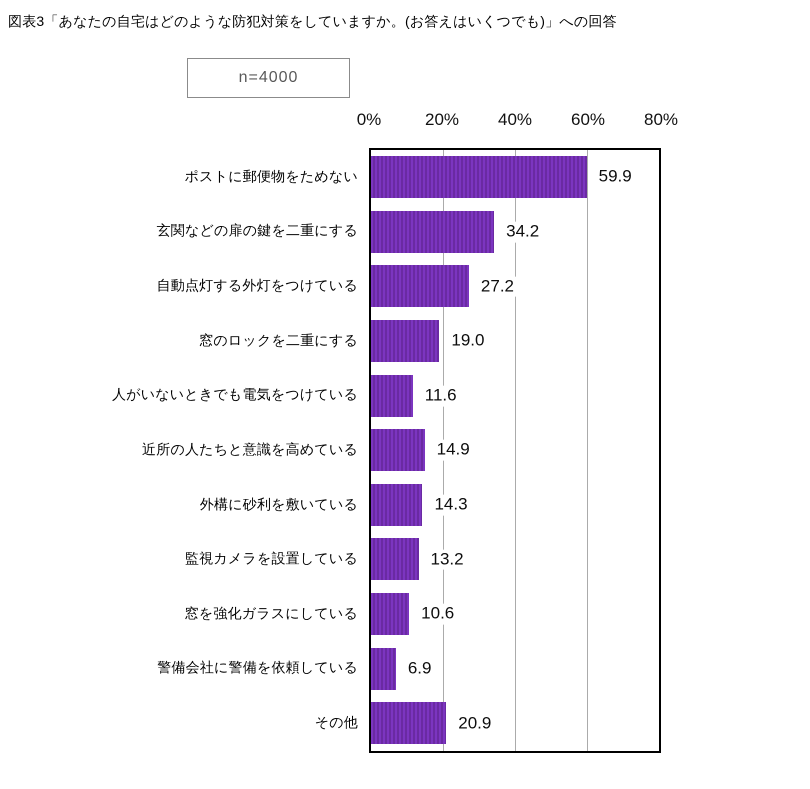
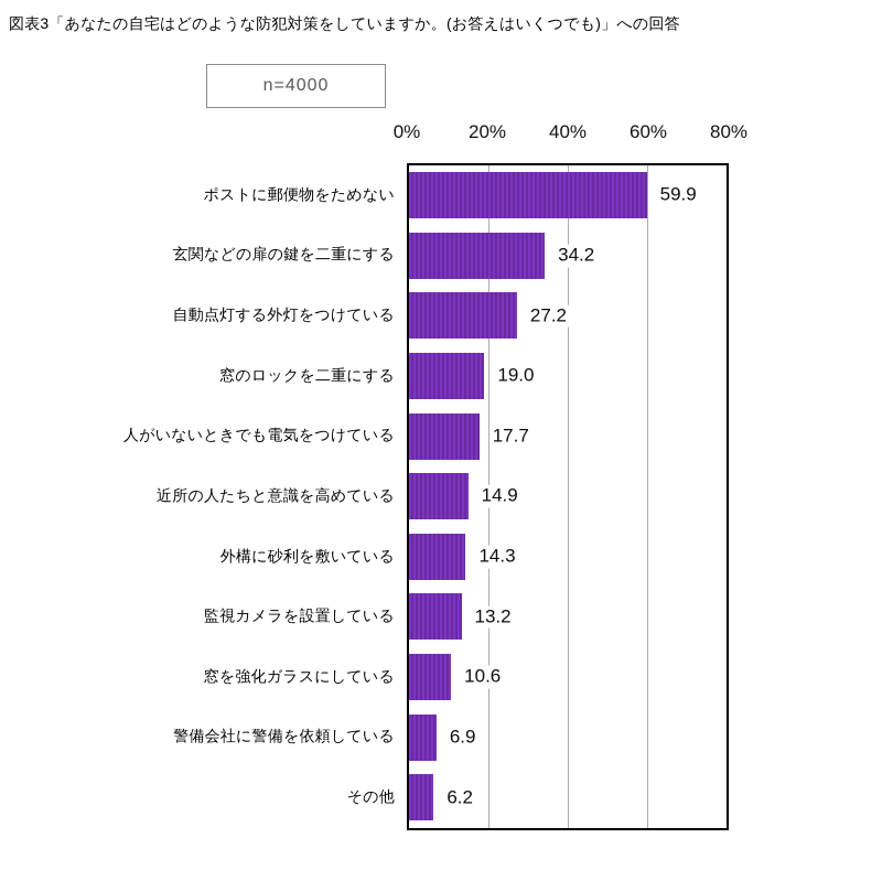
人がいないときでも電気をつけている: 11.6 -> 17.7
その他: 20.9 -> 6.2
